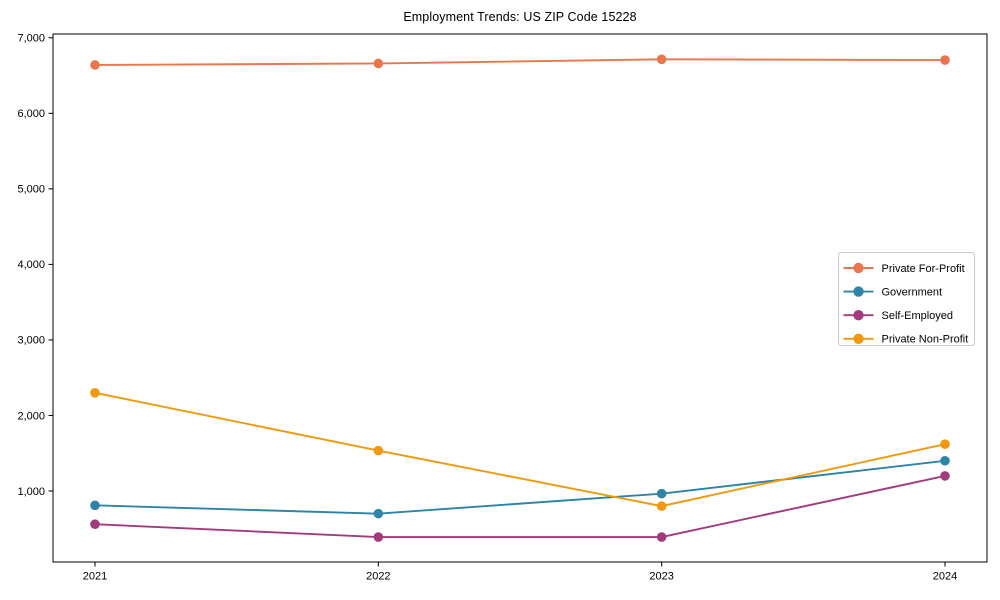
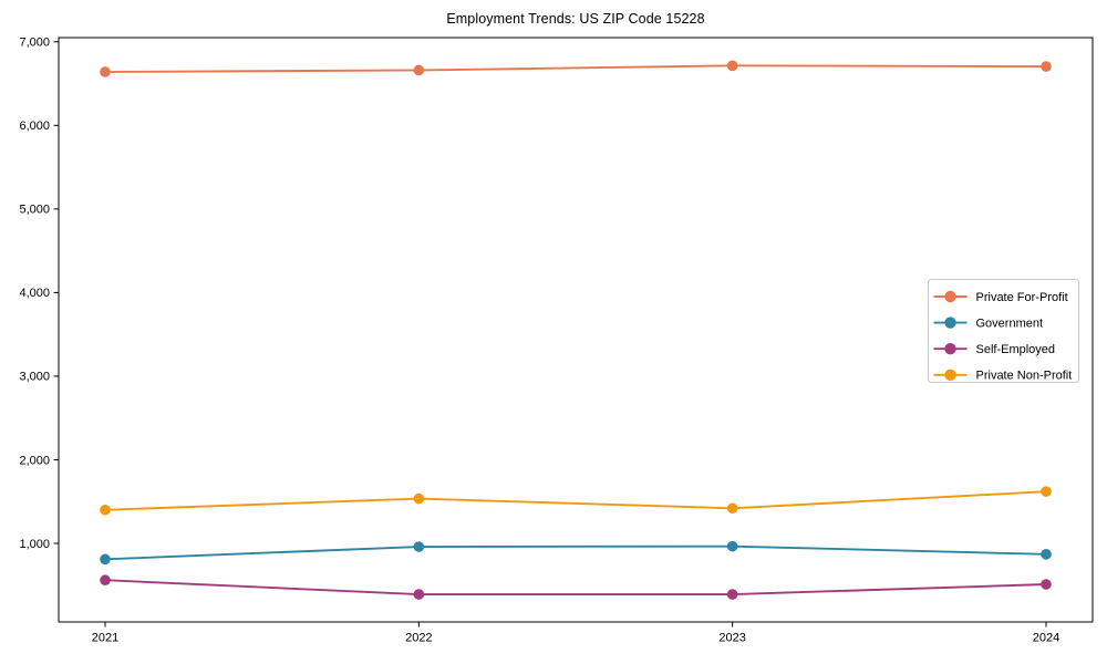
Private Non-Profit/2021: 2300 -> 1400
Government/2022: 700 -> 1000
Private Non-Profit/2023: 800 -> 1400
Government/2024: 1400 -> 900
Self-Employed/2024: 1200 -> 500
